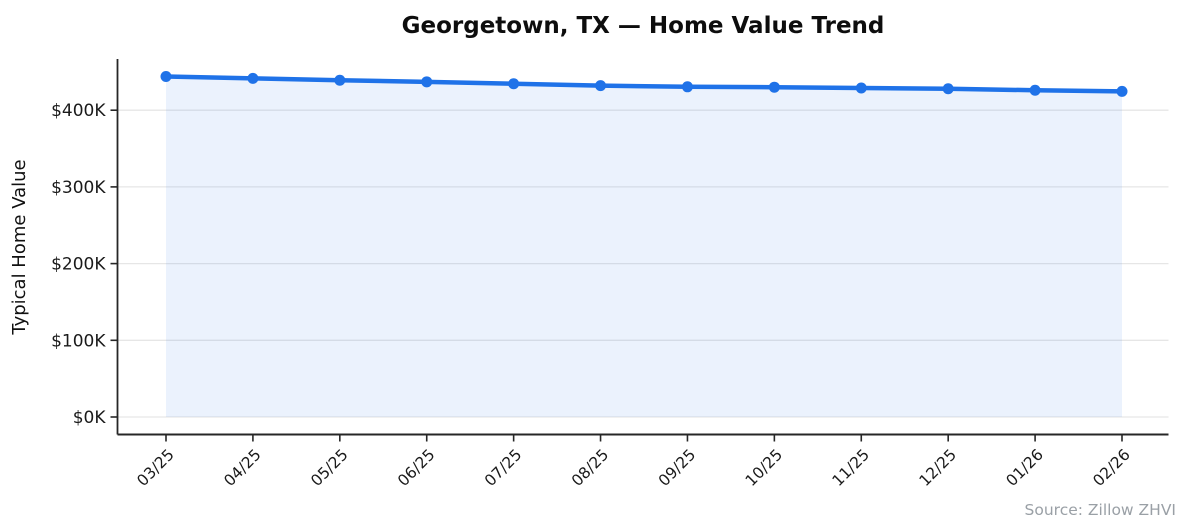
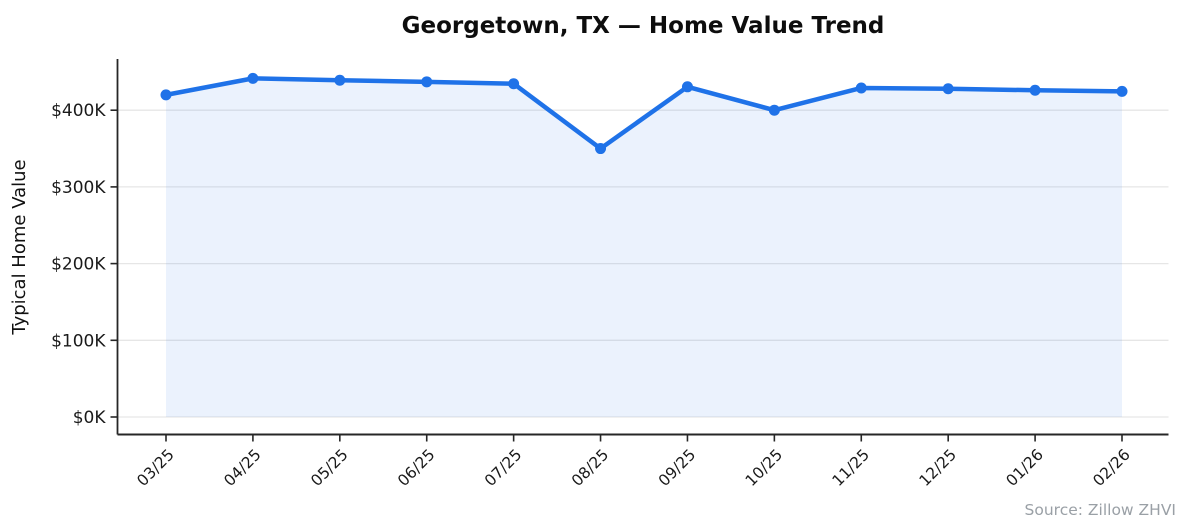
03/25: $440K -> $420K
08/25: $430K -> $350K
10/25: $430K -> $400K
